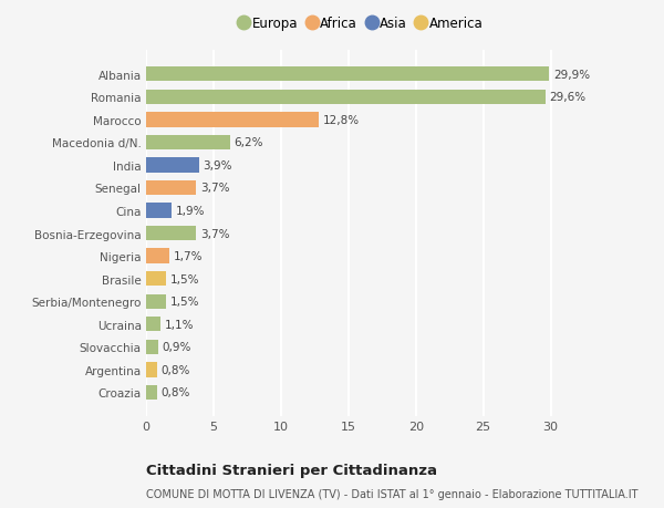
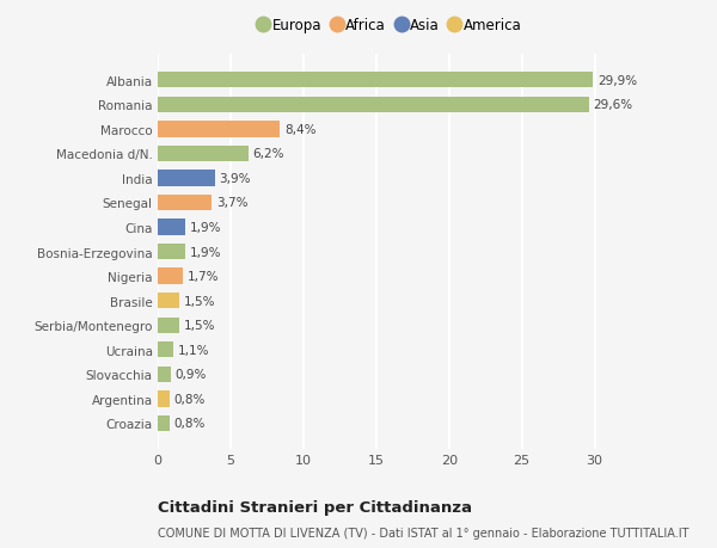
Marocco: 12,8% -> 8,4%
Bosnia-Erzegovina: 3,7% -> 1,9%
